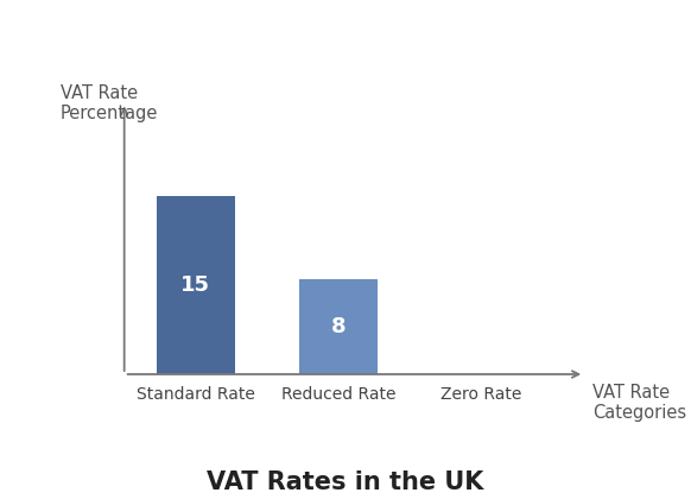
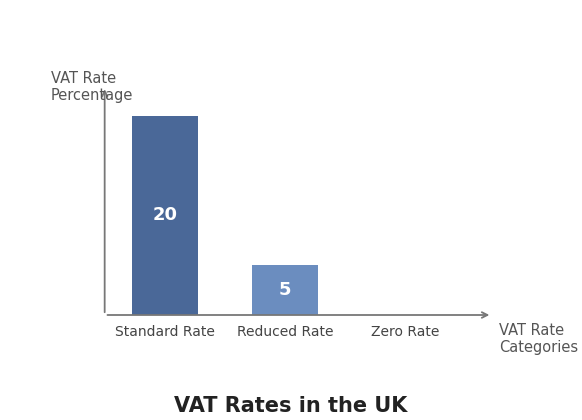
Standard Rate: 15 -> 20
Reduced Rate: 8 -> 5
